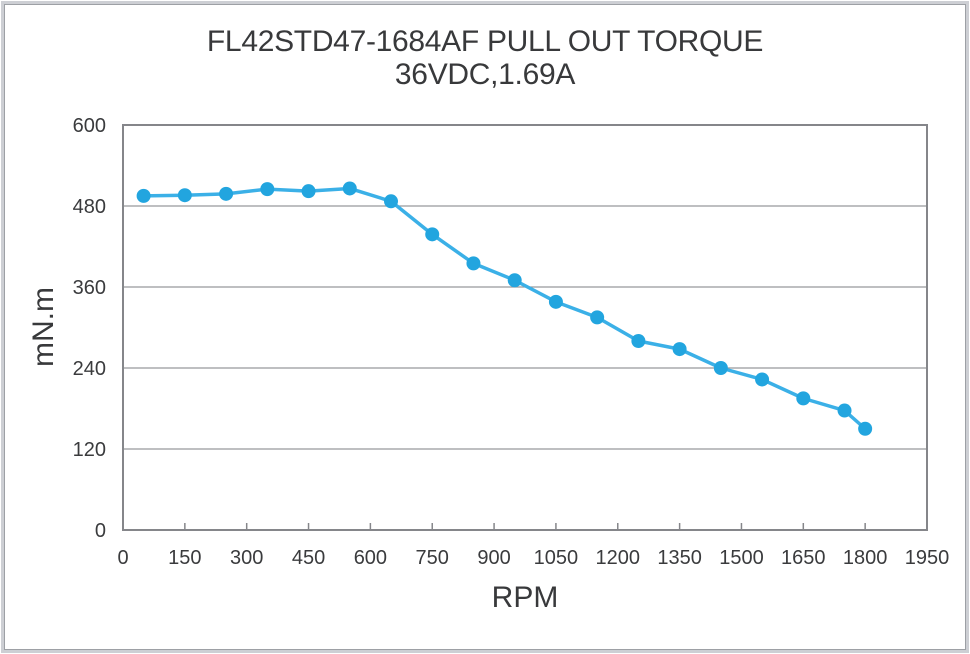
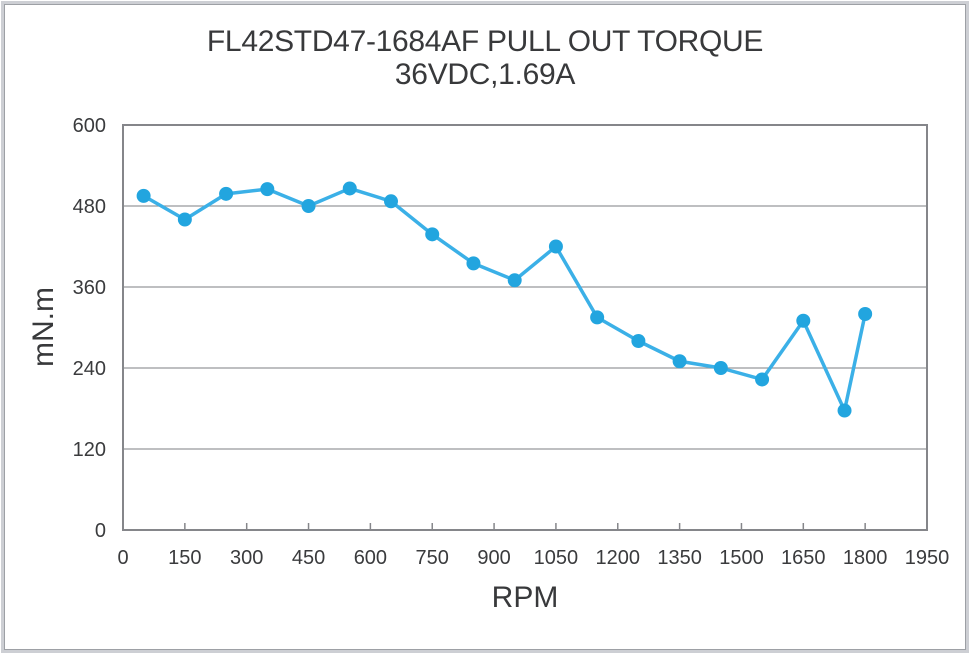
150: 500 -> 460
450: 500 -> 480
1050: 340 -> 420
1350: 270 -> 250
1650: 200 -> 310
1800: 150 -> 320
